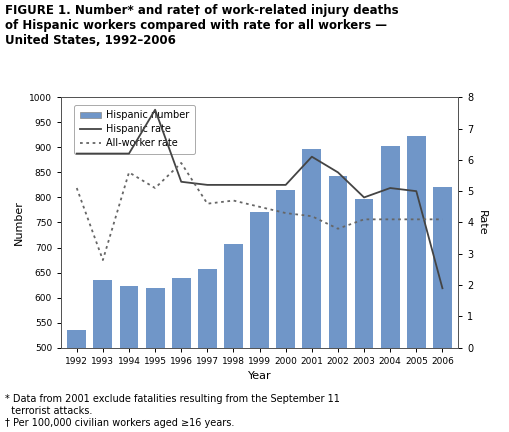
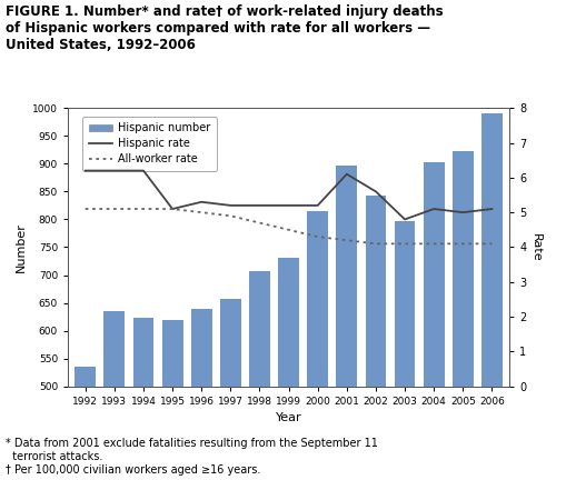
All-worker rate/1993: 2.8 -> 5.1
All-worker rate/1994: 5.6 -> 5.1
Hispanic rate/1995: 7.6 -> 5.1
All-worker rate/1996: 5.9 -> 5.0
All-worker rate/1997: 4.6 -> 4.9
Hispanic number/1999: 770 -> 731
All-worker rate/2002: 3.8 -> 4.1
Hispanic number/2006: 820 -> 990
Hispanic rate/2006: 1.9 -> 5.1
